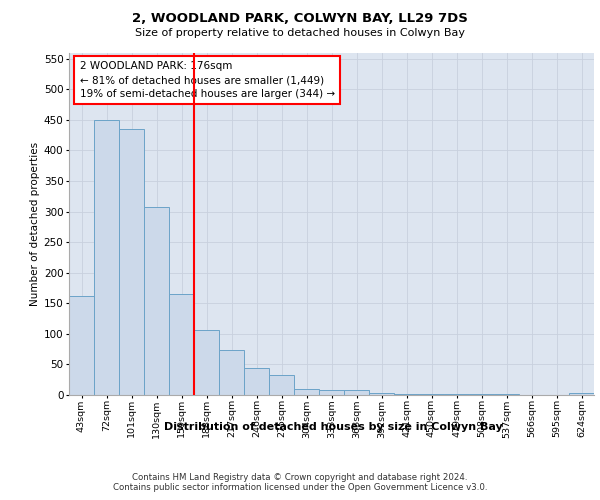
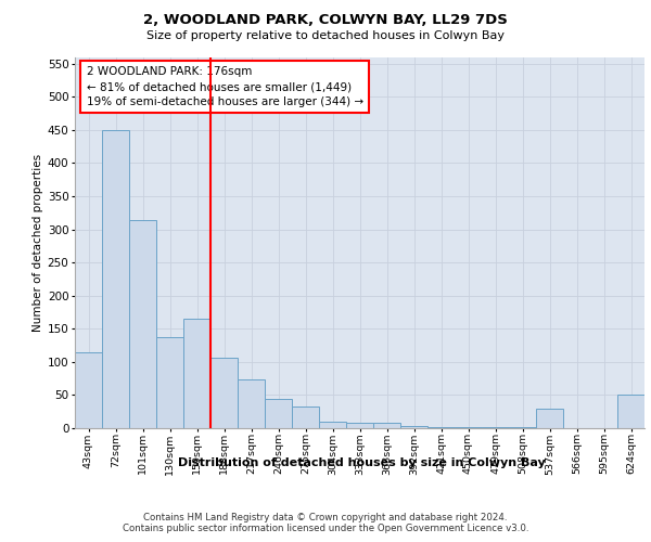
43sqm: 162 -> 114
101sqm: 435 -> 314
130sqm: 307 -> 138
537sqm: 1 -> 30
624sqm: 3 -> 50
